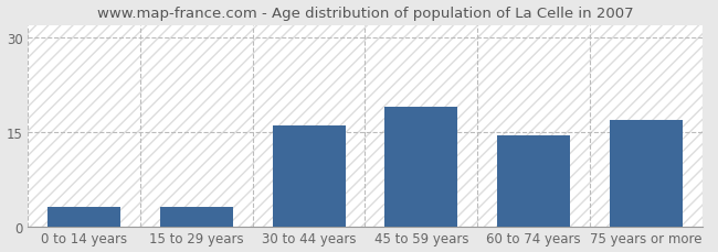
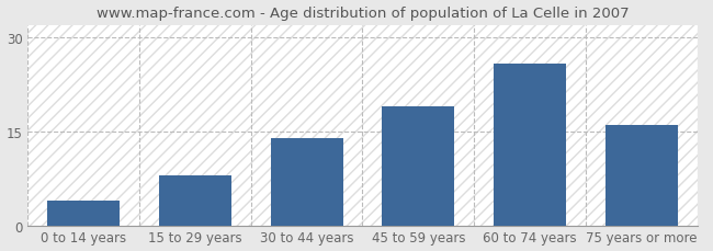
0 to 14 years: 3.0 -> 4.0
15 to 29 years: 3.0 -> 8.0
30 to 44 years: 16.0 -> 14.0
60 to 74 years: 14.5 -> 25.8
75 years or more: 17.0 -> 16.0
